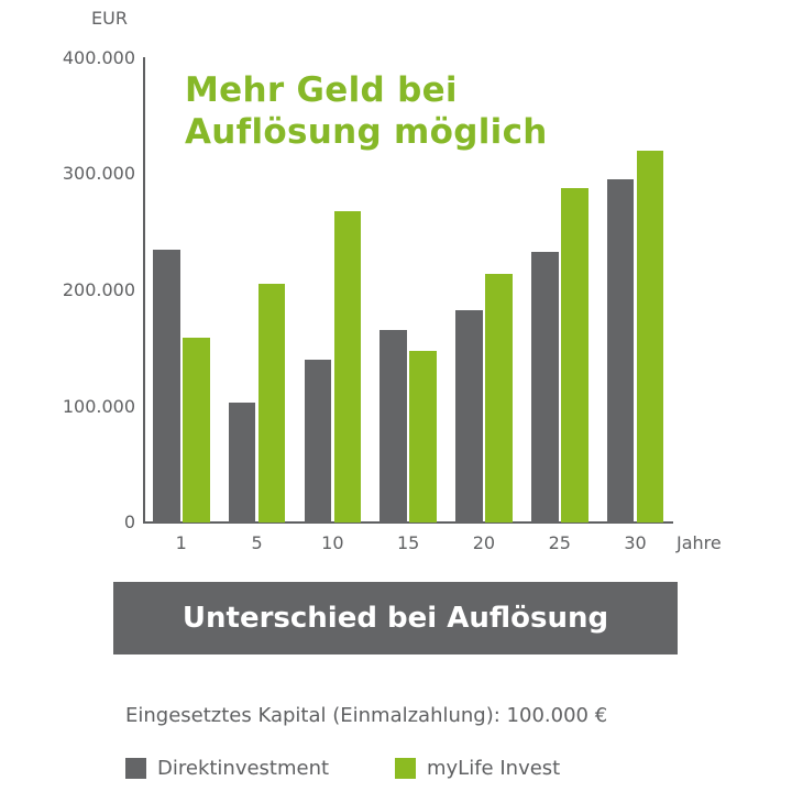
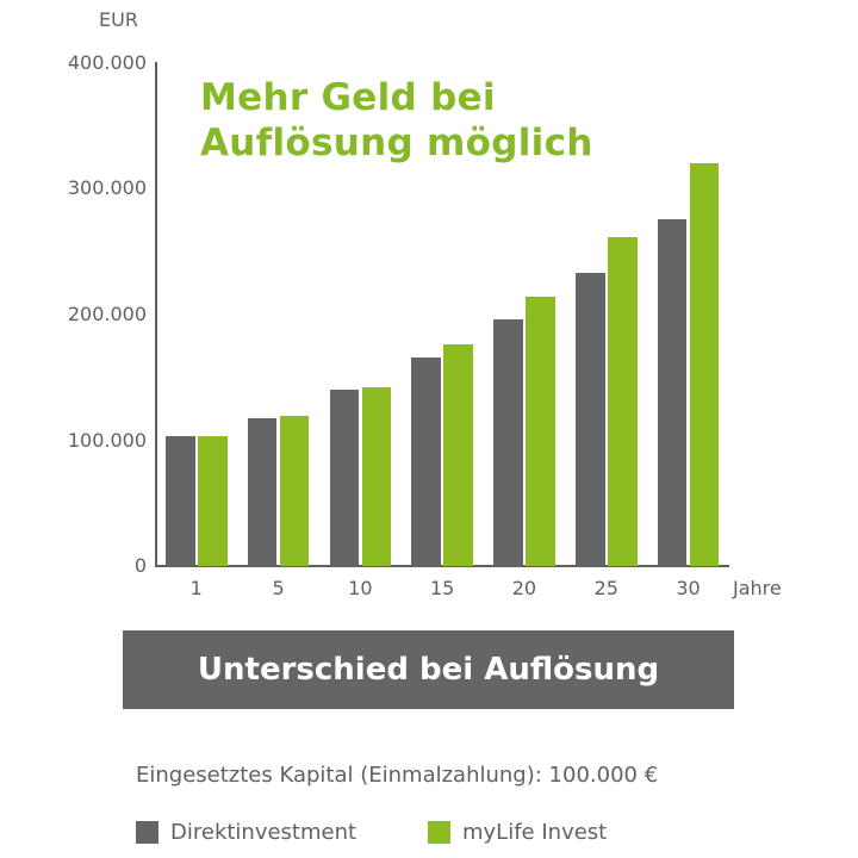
Direktinvestment/1: 235000 -> 103000
myLife Invest/1: 159000 -> 103000
Direktinvestment/5: 103000 -> 118000
myLife Invest/5: 206000 -> 119000
myLife Invest/10: 268000 -> 142000
myLife Invest/15: 148000 -> 176000
Direktinvestment/20: 183000 -> 196000
myLife Invest/25: 288000 -> 262000
Direktinvestment/30: 296000 -> 276000
